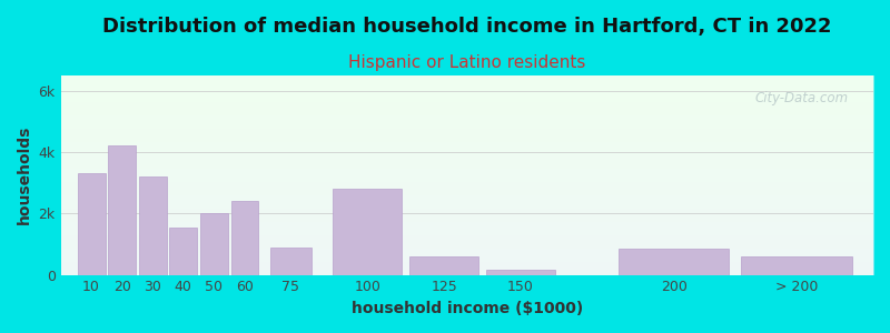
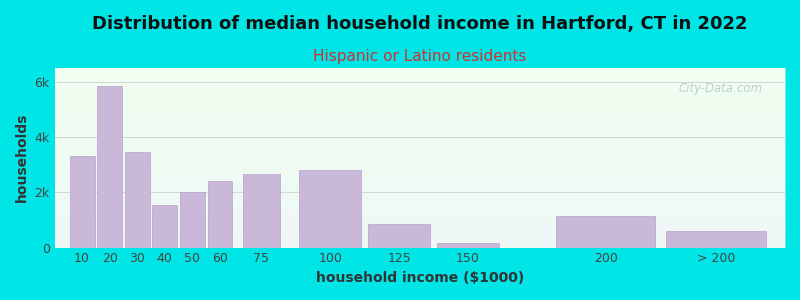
20: 4.20k -> 5.85k
30: 3.20k -> 3.45k
75: 0.90k -> 2.65k
125: 0.60k -> 0.85k
200: 0.85k -> 1.15k
